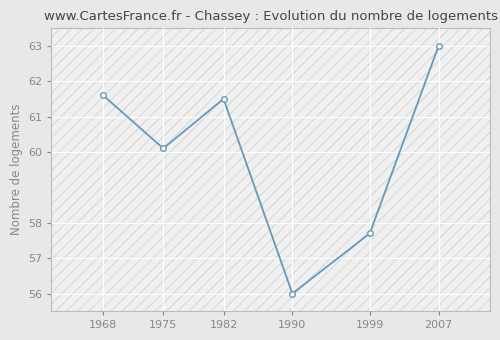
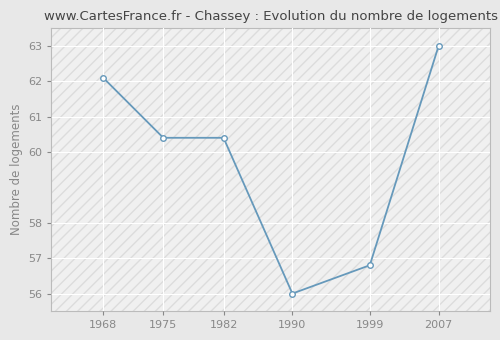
1968: 61.6 -> 62.1
1975: 60.1 -> 60.4
1982: 61.5 -> 60.4
1999: 57.7 -> 56.8
